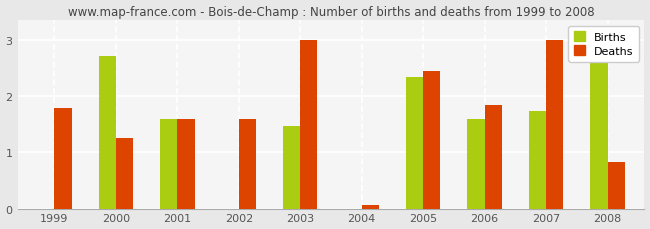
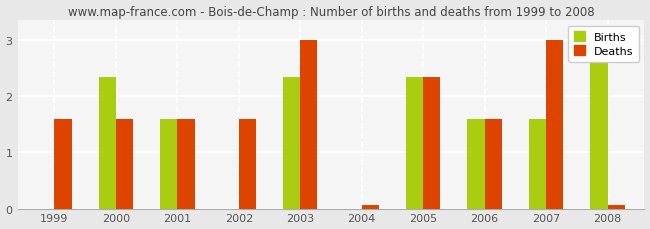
Deaths/1999: 1.78 -> 1.60
Births/2000: 2.72 -> 2.33
Deaths/2000: 1.26 -> 1.60
Births/2003: 1.46 -> 2.33
Deaths/2005: 2.44 -> 2.33
Deaths/2006: 1.84 -> 1.60
Births/2007: 1.74 -> 1.60
Deaths/2008: 0.82 -> 0.07
